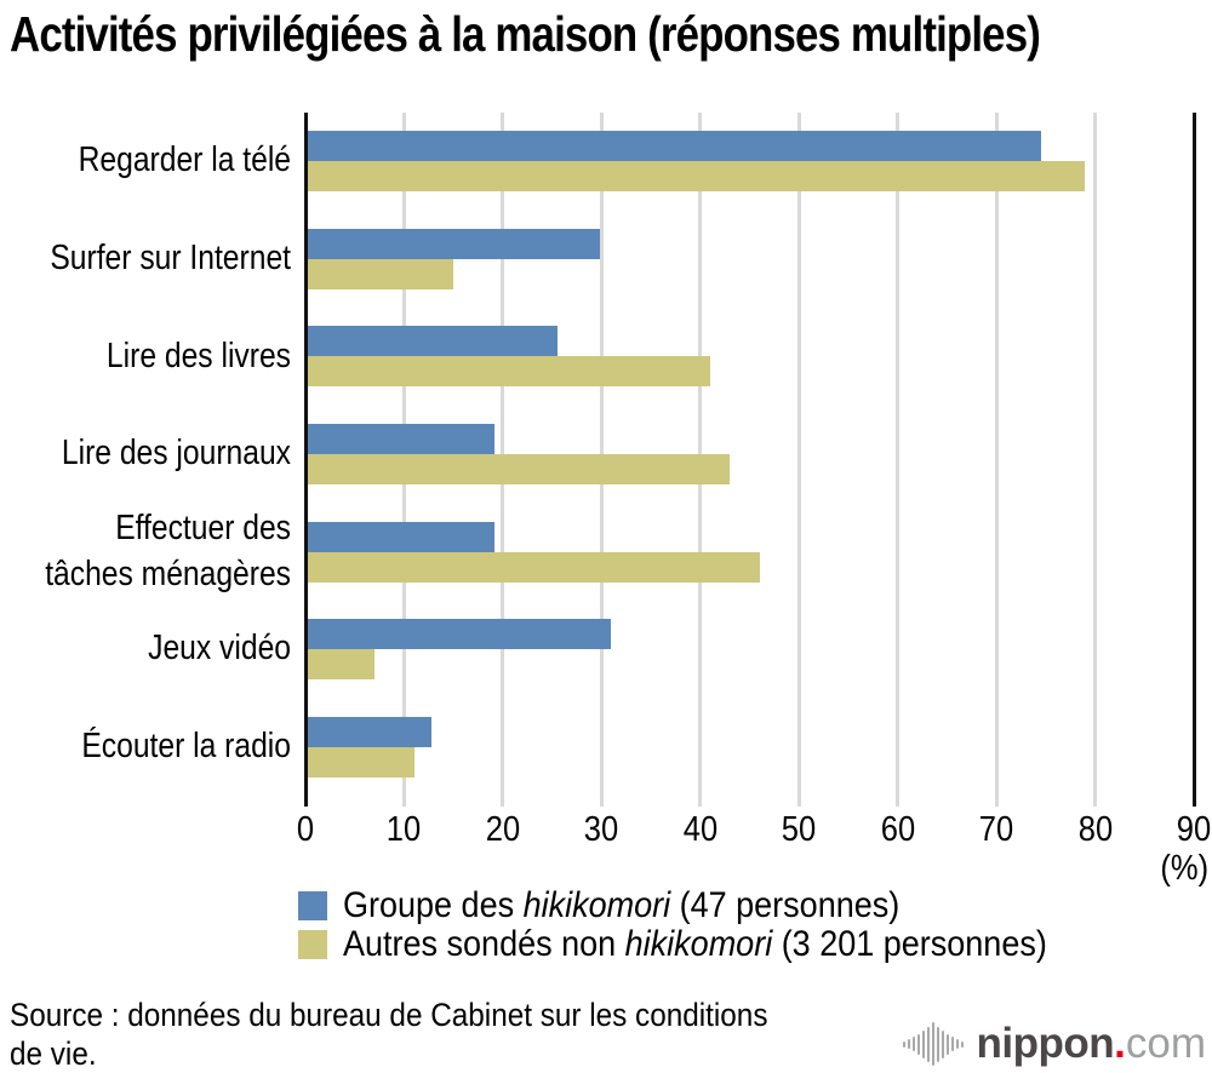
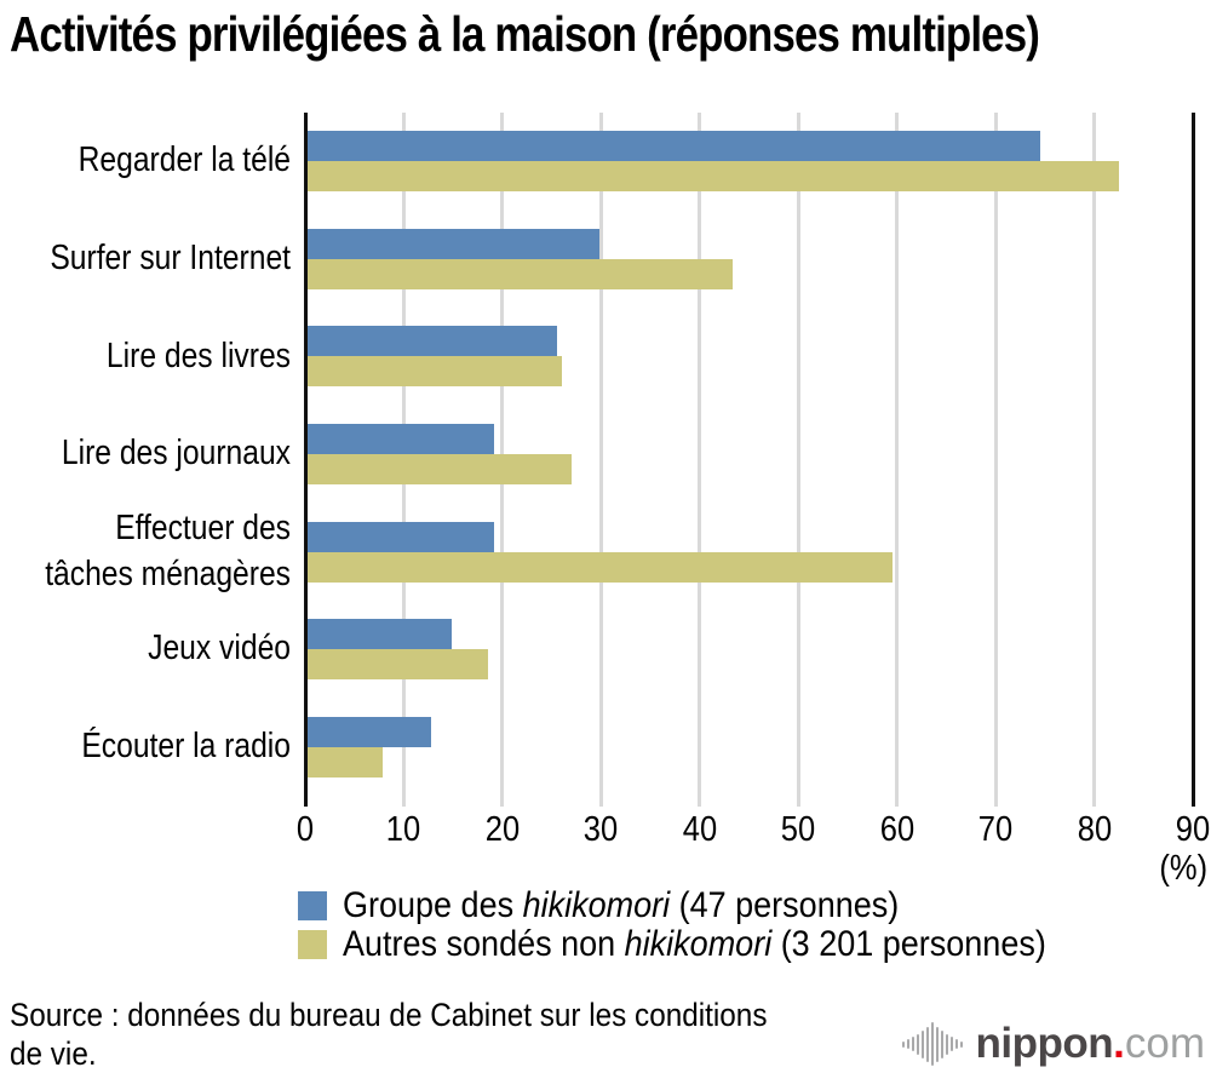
Autres sondés non hikikomori (3 201 personnes)/Regarder la télé: 79 -> 82
Autres sondés non hikikomori (3 201 personnes)/Surfer sur Internet: 15 -> 43
Autres sondés non hikikomori (3 201 personnes)/Lire des livres: 41 -> 26
Autres sondés non hikikomori (3 201 personnes)/Lire des journaux: 43 -> 27
Autres sondés non hikikomori (3 201 personnes)/Effectuer des tâches ménagères: 46 -> 60
Groupe des hikikomori (47 personnes)/Jeux vidéo: 31 -> 15
Autres sondés non hikikomori (3 201 personnes)/Jeux vidéo: 7 -> 19
Autres sondés non hikikomori (3 201 personnes)/Écouter la radio: 11 -> 8
